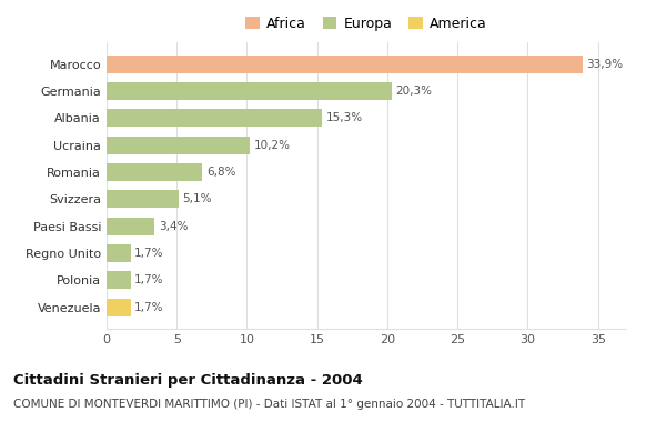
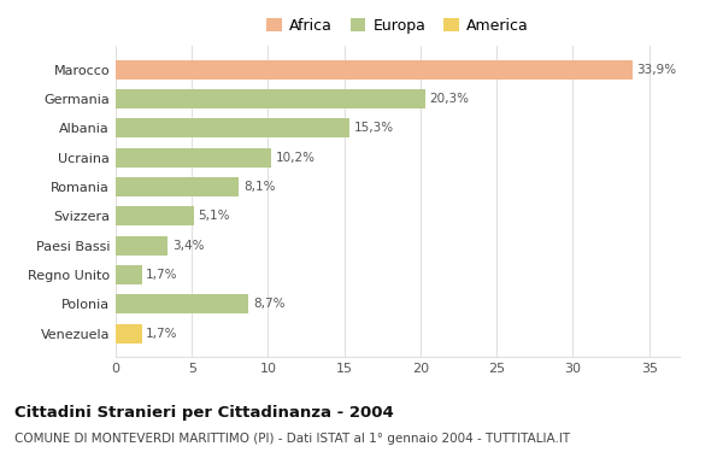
Romania: 6,8% -> 8,1%
Polonia: 1,7% -> 8,7%
